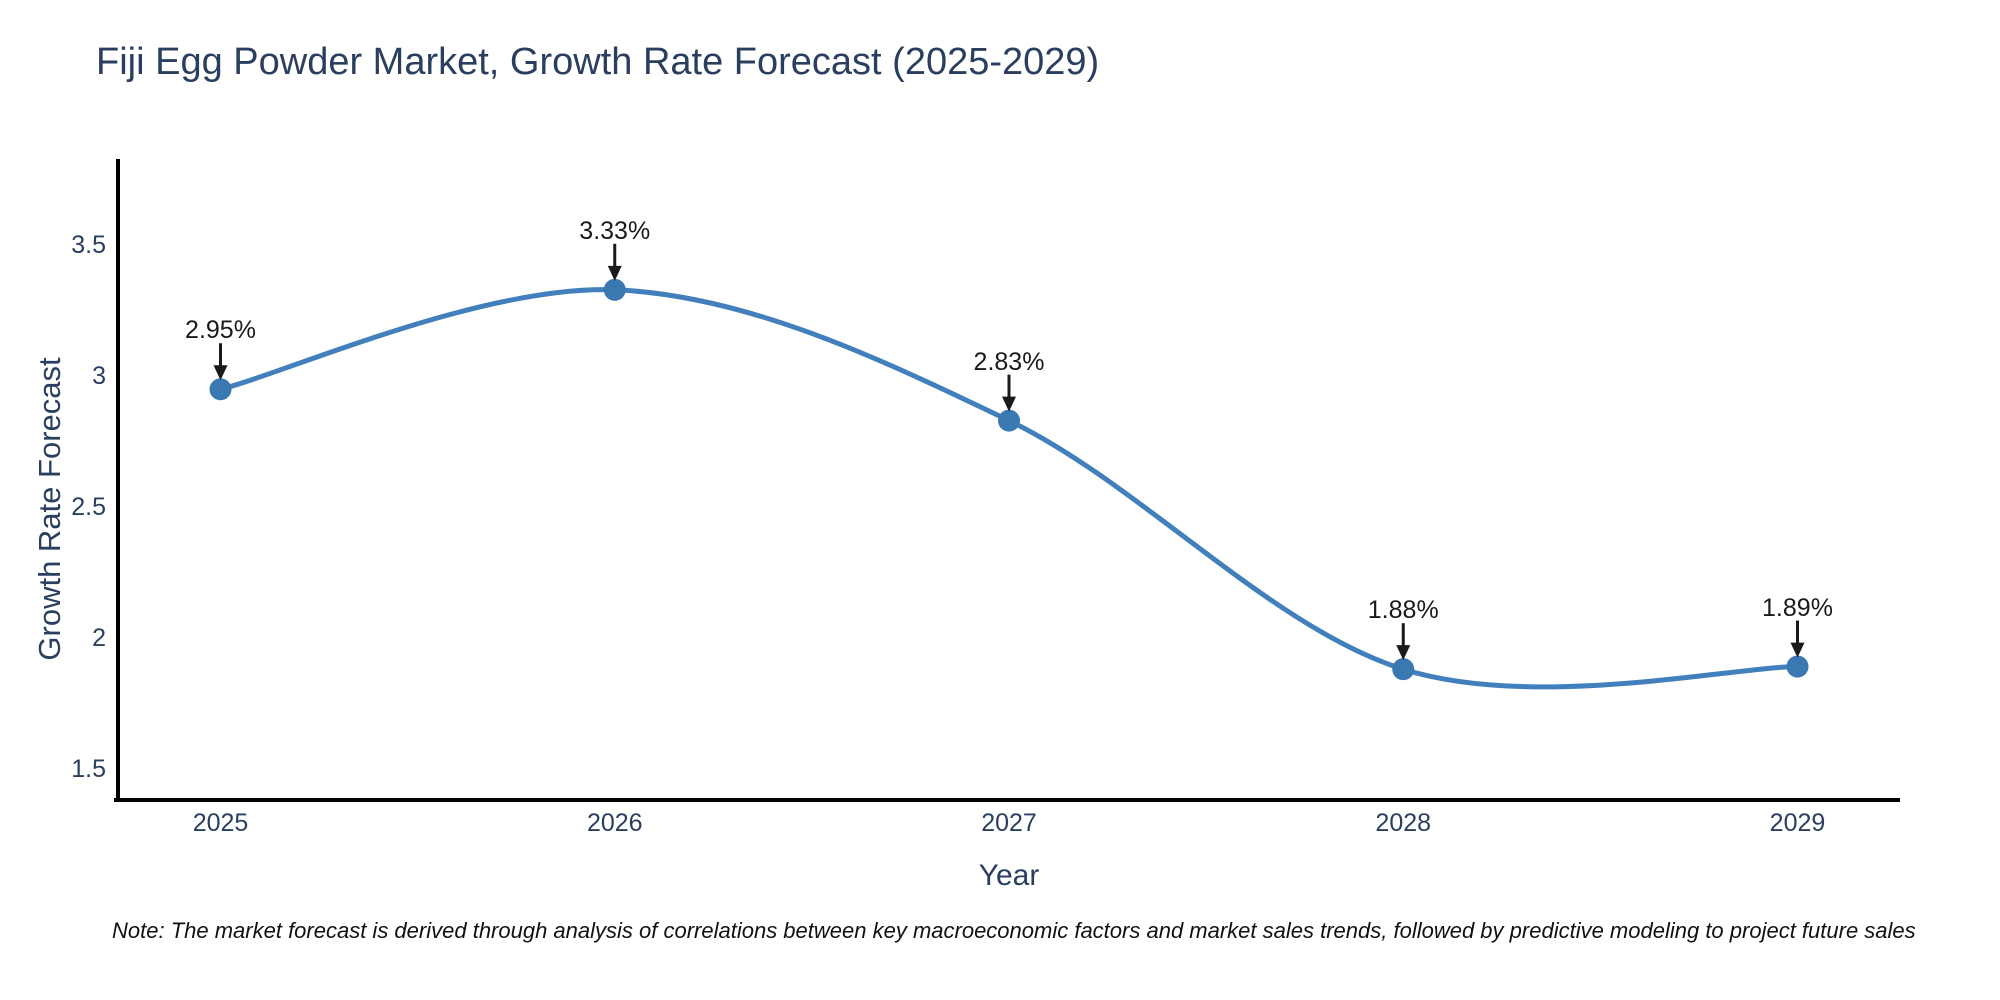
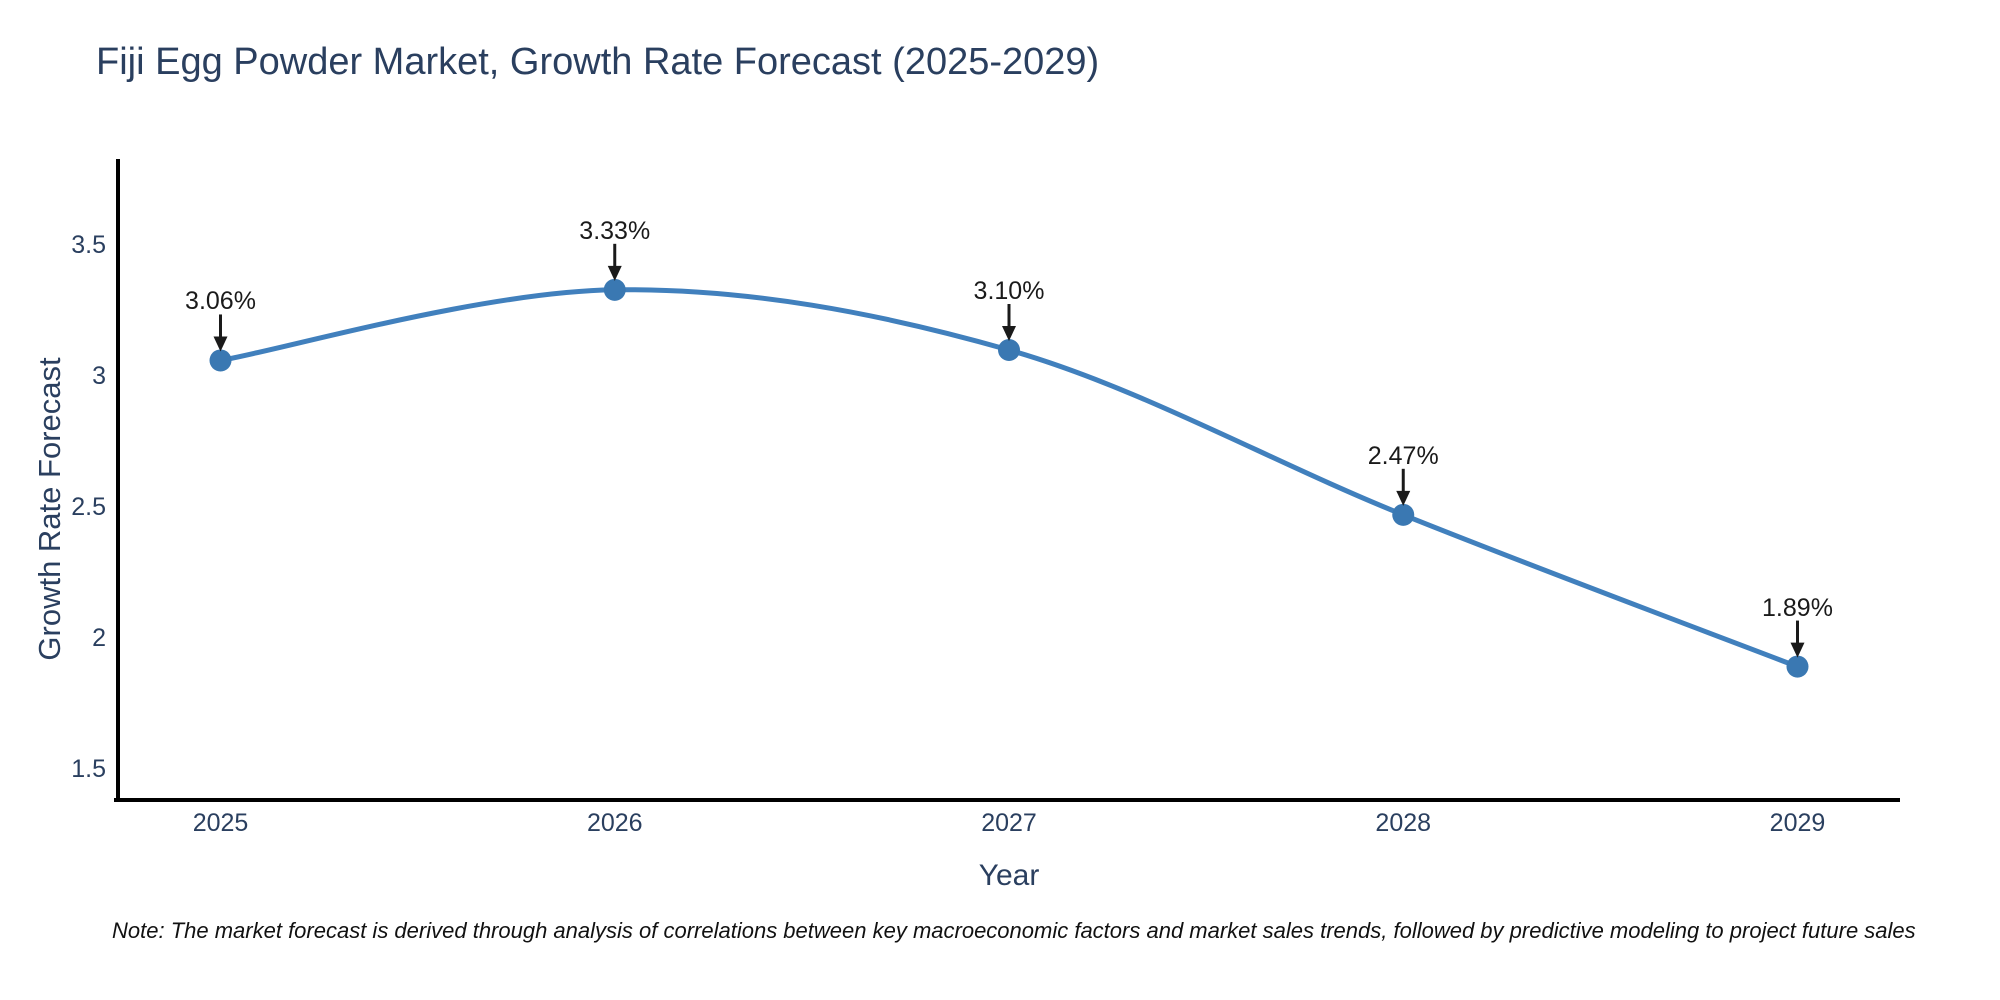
2025: 2.95% -> 3.06%
2027: 2.83% -> 3.10%
2028: 1.88% -> 2.47%
